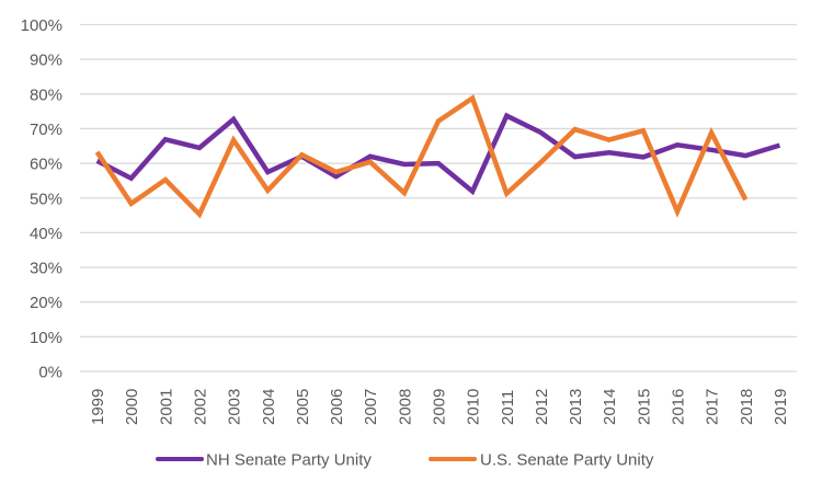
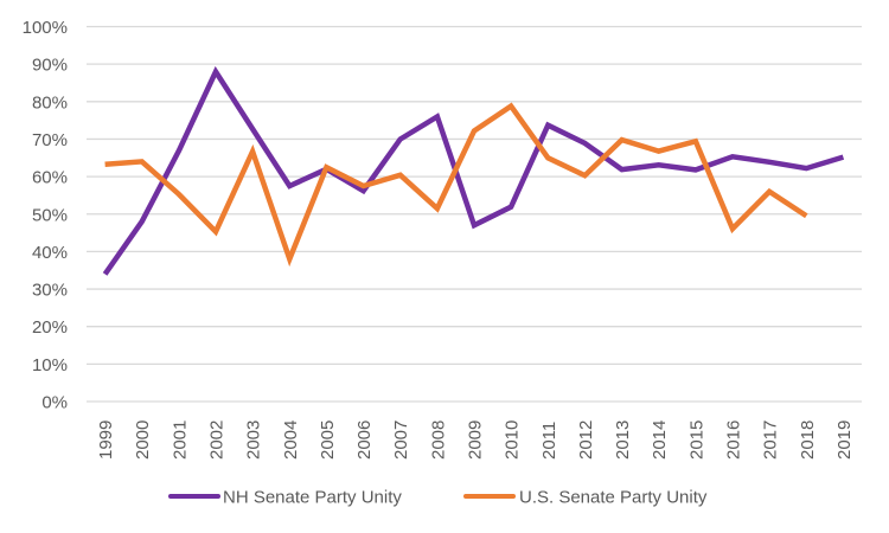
NH Senate Party Unity/1999: 61% -> 34%
NH Senate Party Unity/2000: 56% -> 48%
U.S. Senate Party Unity/2000: 48% -> 64%
NH Senate Party Unity/2002: 65% -> 88%
U.S. Senate Party Unity/2004: 52% -> 38%
NH Senate Party Unity/2007: 62% -> 70%
NH Senate Party Unity/2008: 60% -> 76%
NH Senate Party Unity/2009: 60% -> 47%
U.S. Senate Party Unity/2011: 51% -> 65%
U.S. Senate Party Unity/2017: 69% -> 56%
